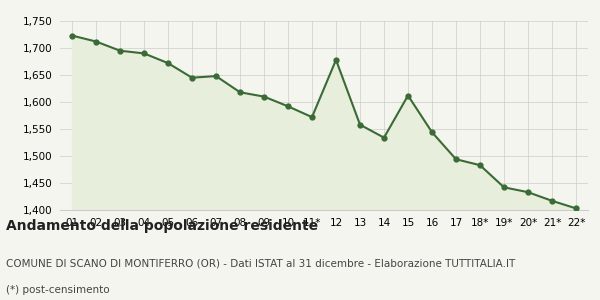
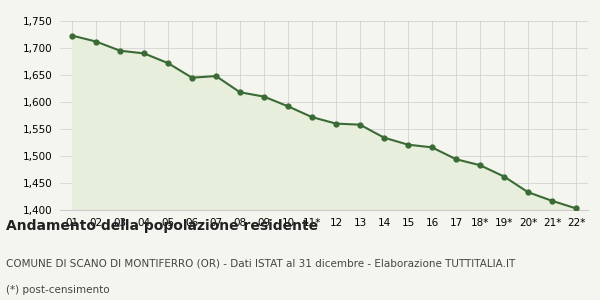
12: 1,678 -> 1,560
15: 1,612 -> 1,521
16: 1,544 -> 1,516
19*: 1,442 -> 1,462
